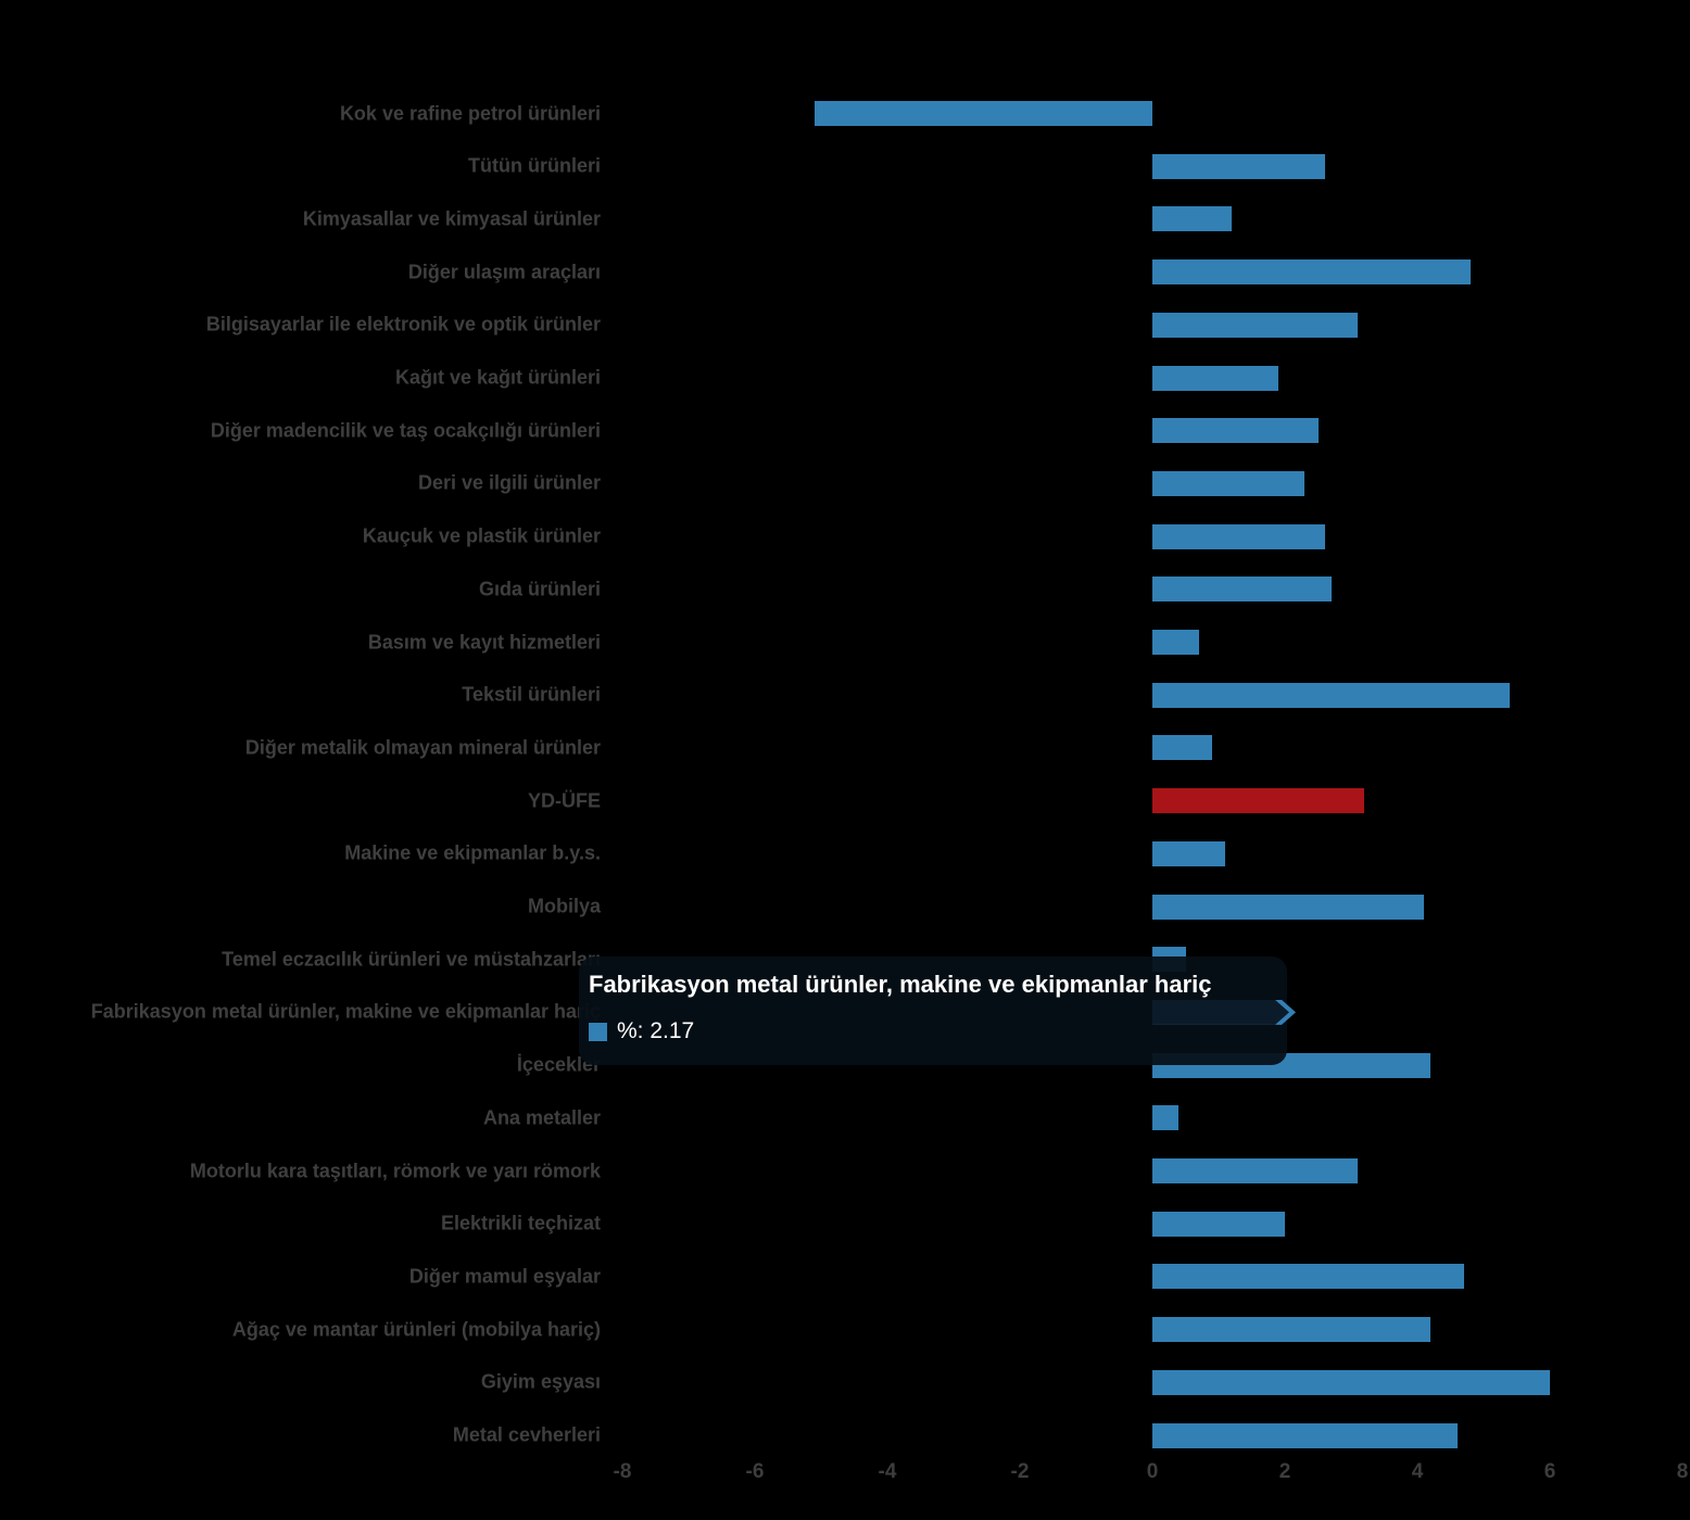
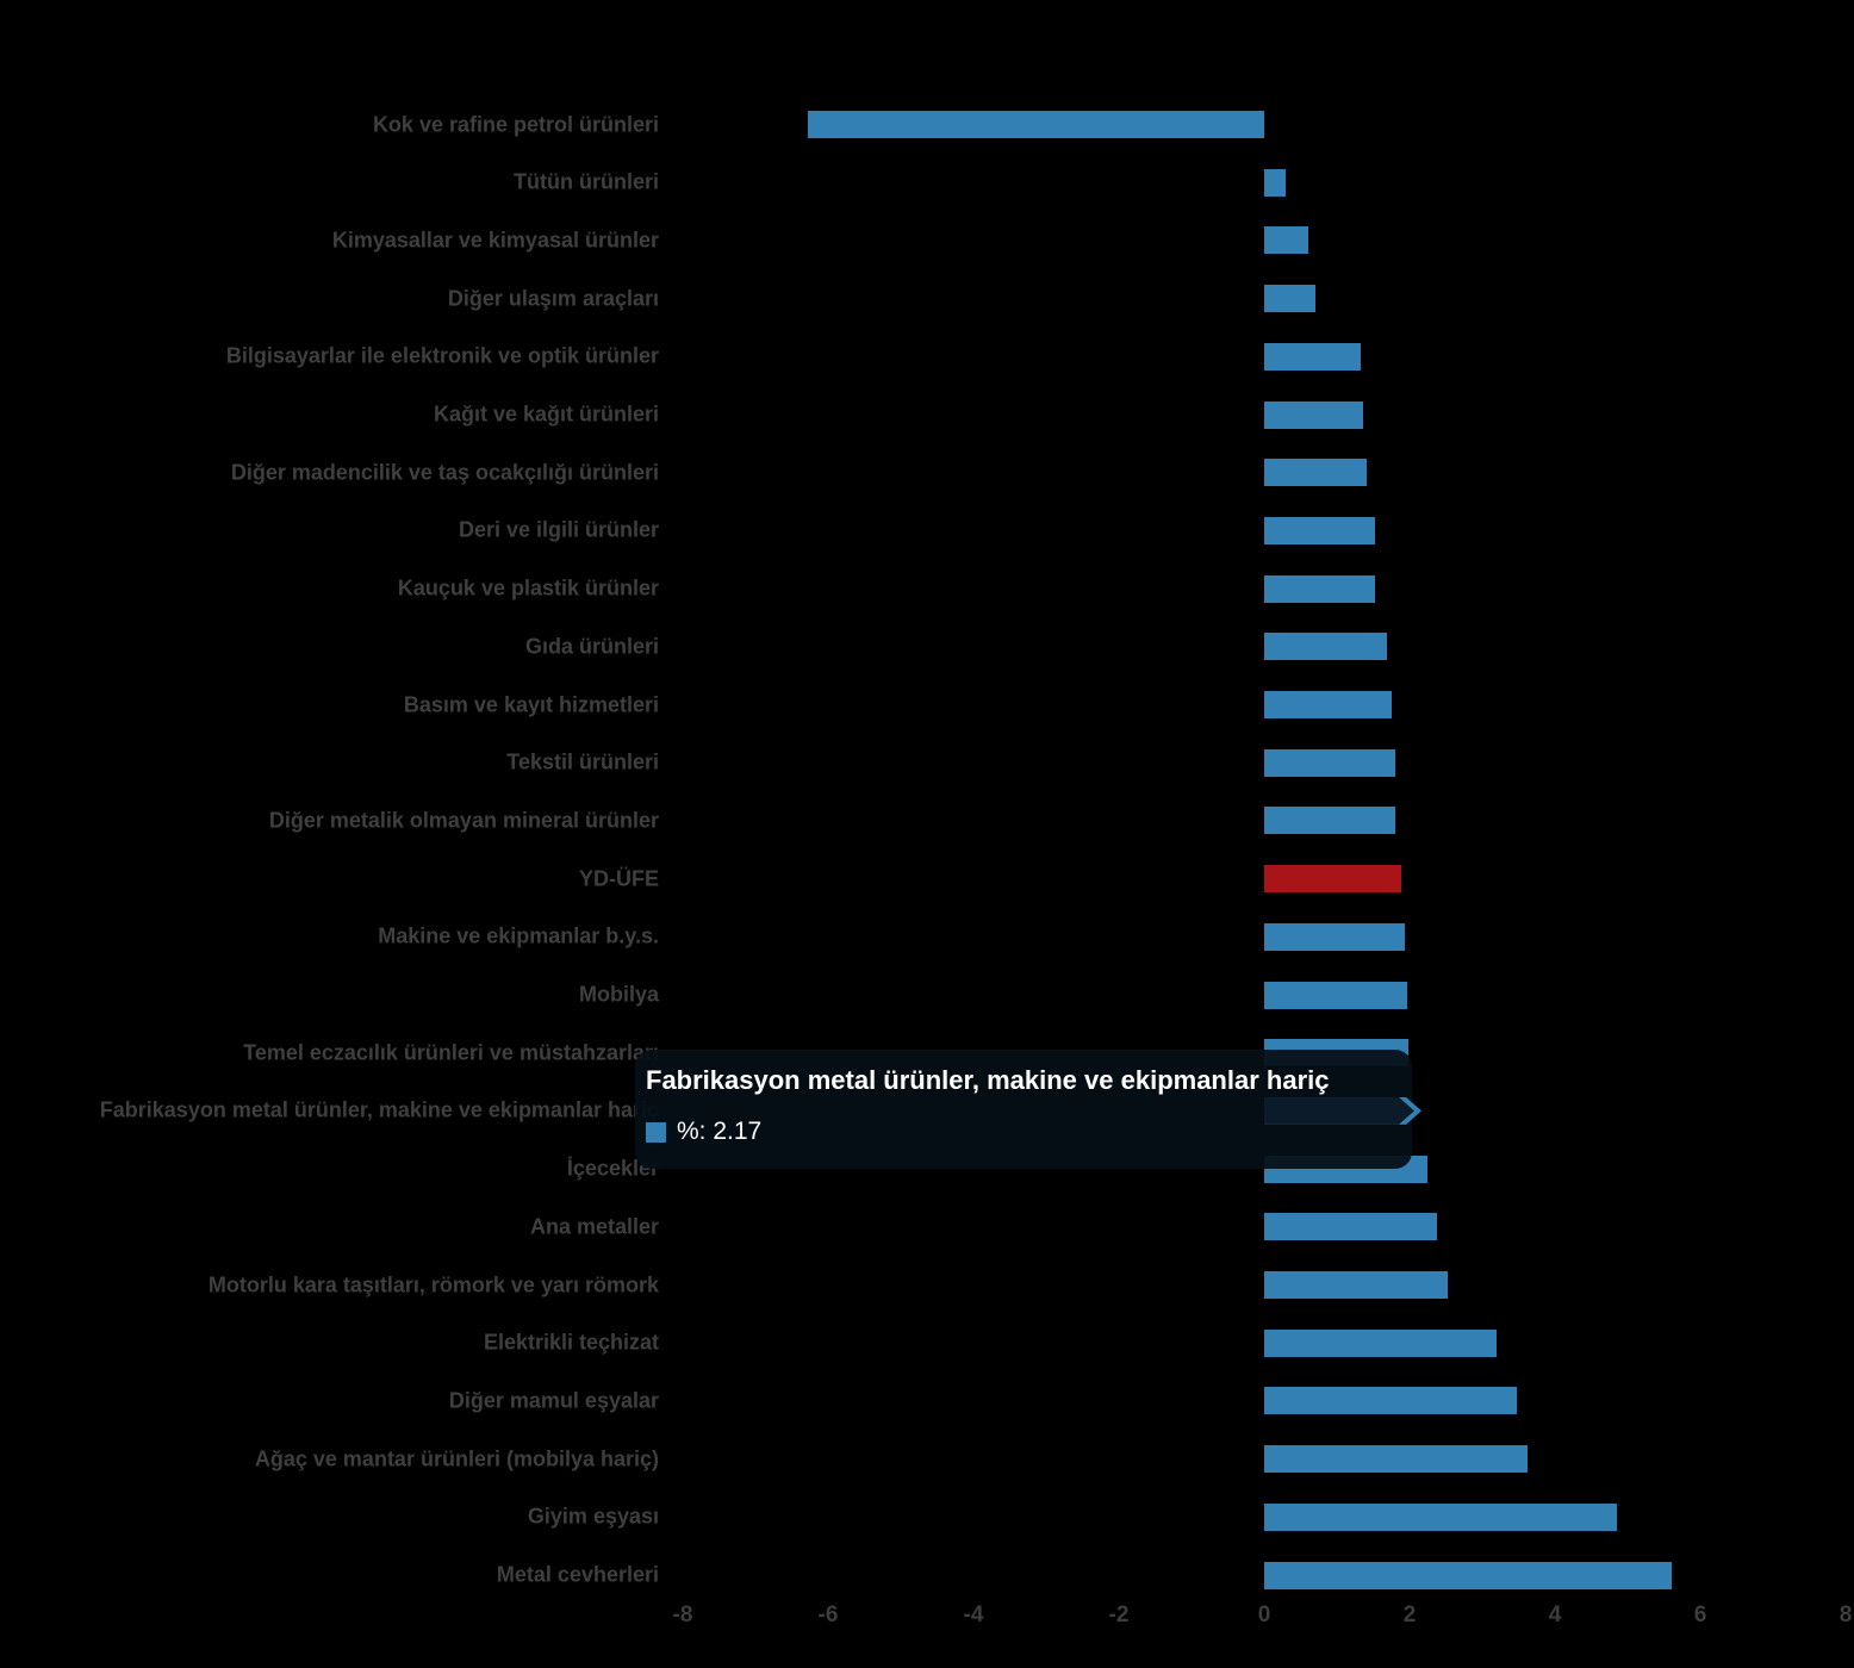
Kok ve rafine petrol ürünleri: -5.1 -> -6.3
Tütün ürünleri: 2.6 -> 0.3
Kimyasallar ve kimyasal ürünler: 1.2 -> 0.6
Diğer ulaşım araçları: 4.8 -> 0.7
Bilgisayarlar ile elektronik ve optik ürünler: 3.1 -> 1.3
Kağıt ve kağıt ürünleri: 1.9 -> 1.4
Diğer madencilik ve taş ocakçılığı ürünleri: 2.5 -> 1.4
Deri ve ilgili ürünler: 2.3 -> 1.5
Kauçuk ve plastik ürünler: 2.6 -> 1.5
Gıda ürünleri: 2.7 -> 1.7
Basım ve kayıt hizmetleri: 0.7 -> 1.8
Tekstil ürünleri: 5.4 -> 1.8
Diğer metalik olmayan mineral ürünler: 0.9 -> 1.8
YD-ÜFE: 3.2 -> 1.9
Makine ve ekipmanlar b.y.s.: 1.1 -> 1.9
Mobilya: 4.1 -> 2.0
Temel eczacılık ürünleri ve müstahzarları: 0.5 -> 2.0
İçecekler: 4.2 -> 2.2
Ana metaller: 0.4 -> 2.4
Motorlu kara taşıtları, römork ve yarı römork: 3.1 -> 2.5
Elektrikli teçhizat: 2.0 -> 3.2
Diğer mamul eşyalar: 4.7 -> 3.5
Ağaç ve mantar ürünleri (mobilya hariç): 4.2 -> 3.6
Giyim eşyası: 6.0 -> 4.9
Metal cevherleri: 4.6 -> 5.6
